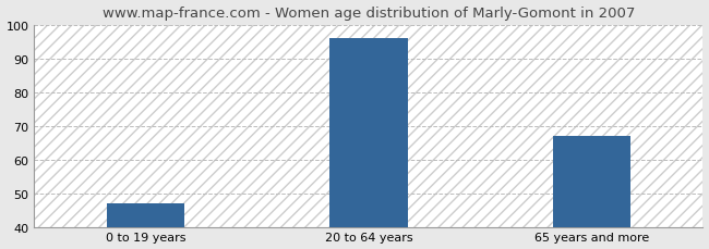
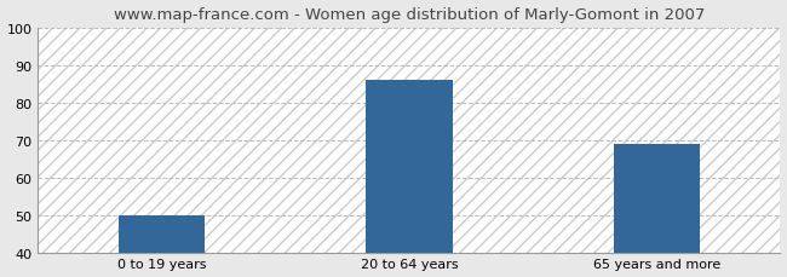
0 to 19 years: 47 -> 50
20 to 64 years: 96 -> 86
65 years and more: 67 -> 69
